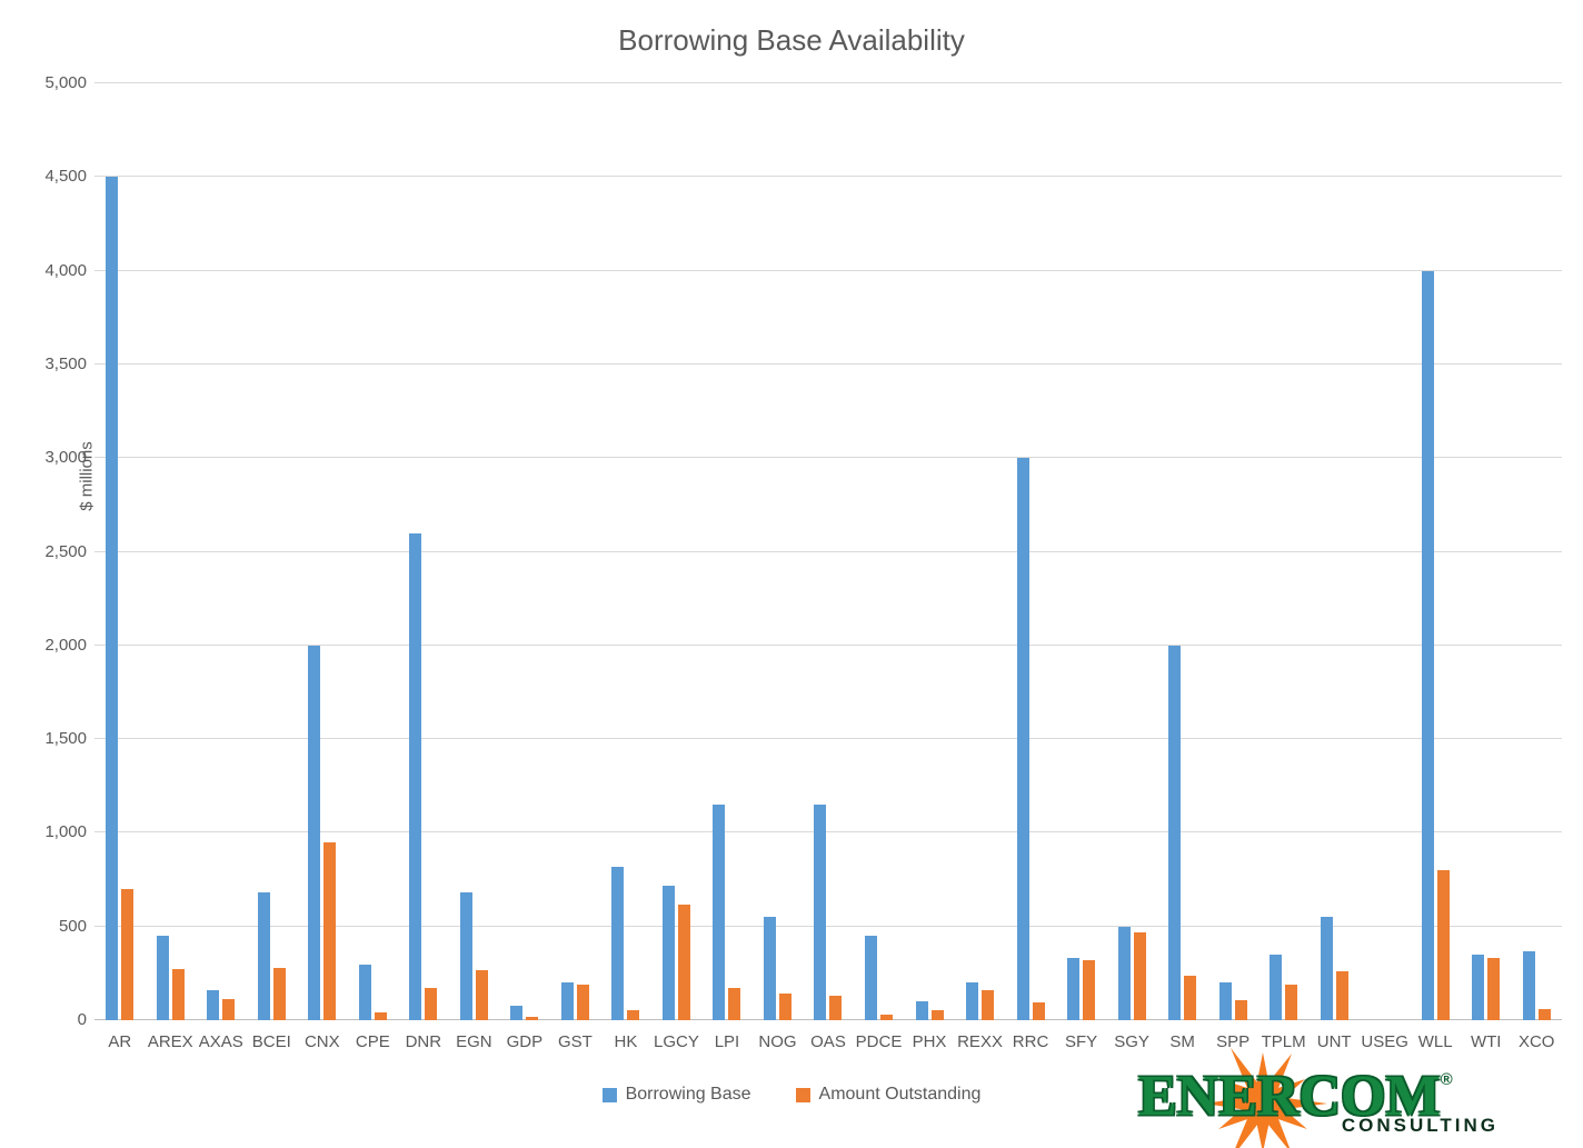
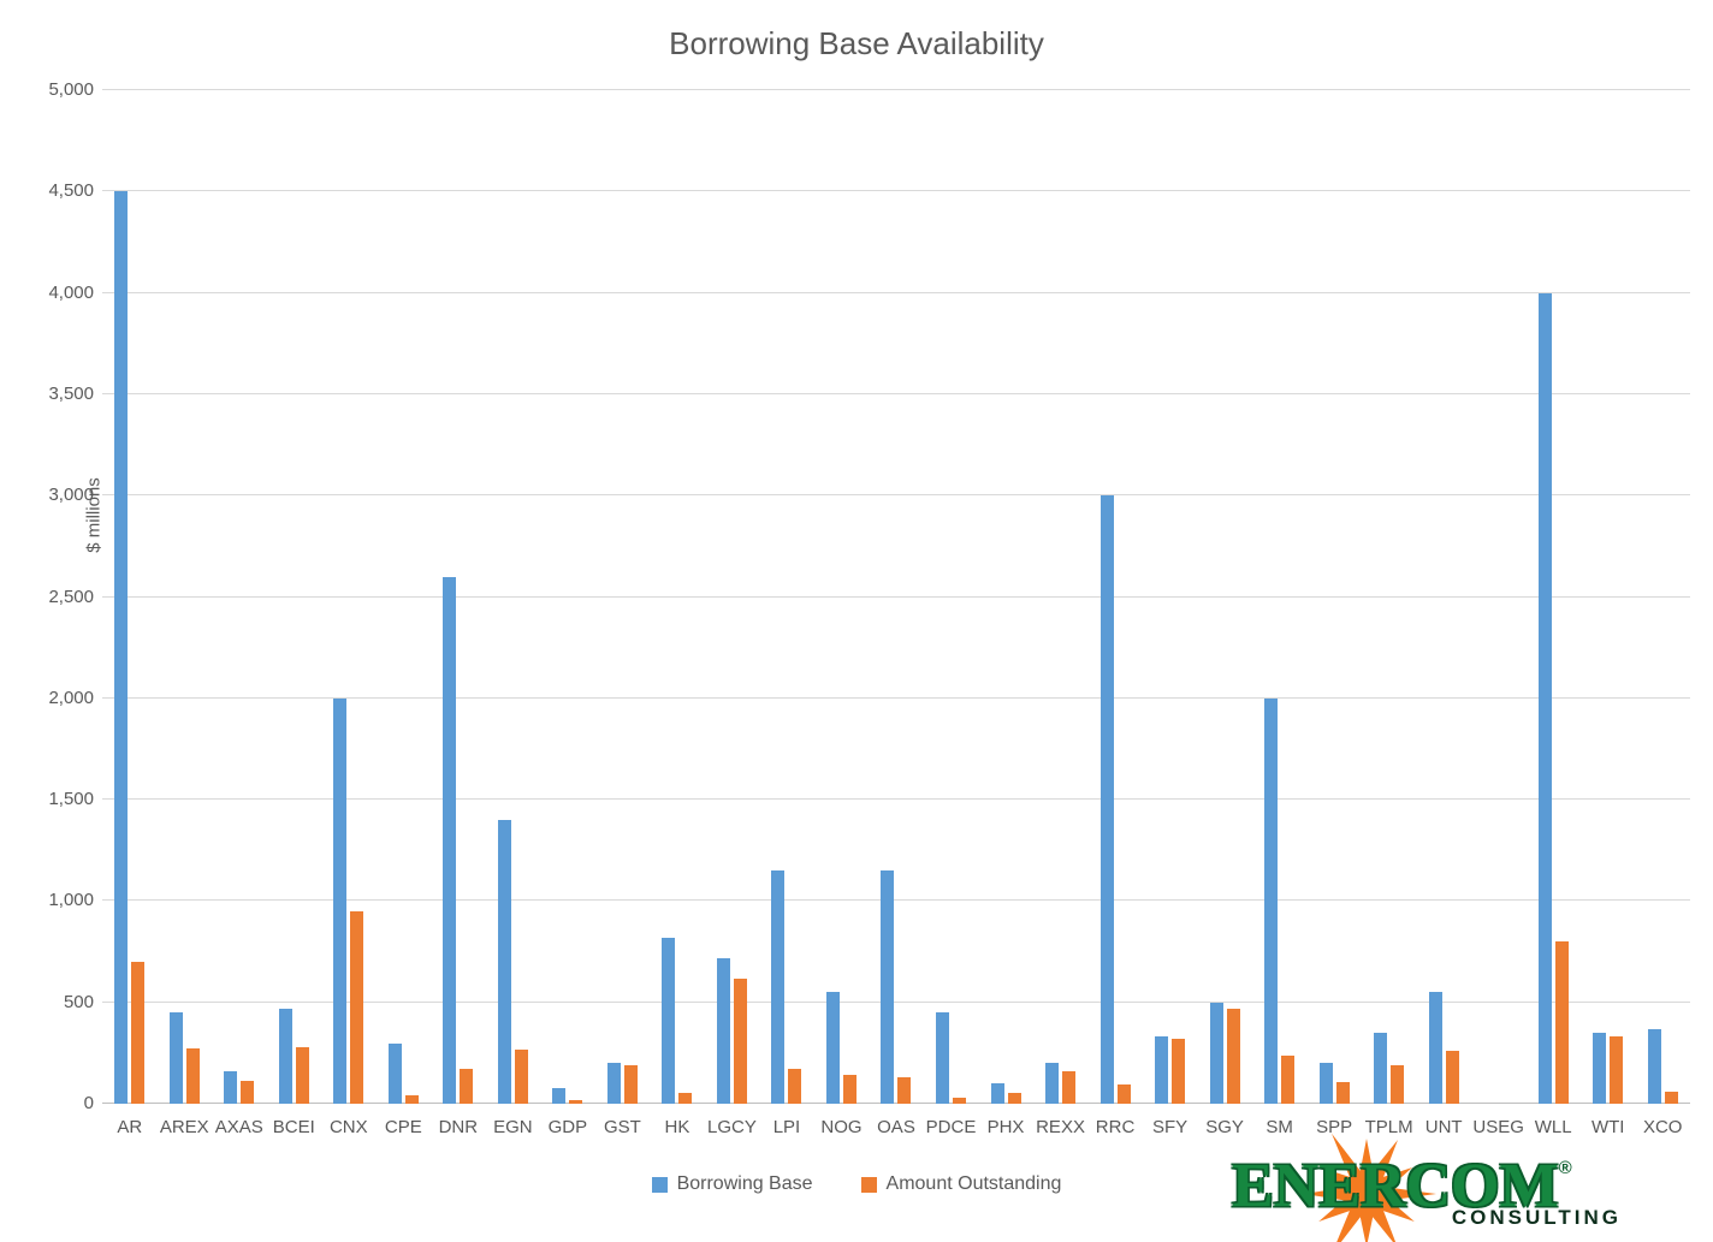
Borrowing Base/BCEI: 680 -> 470
Borrowing Base/EGN: 680 -> 1400
